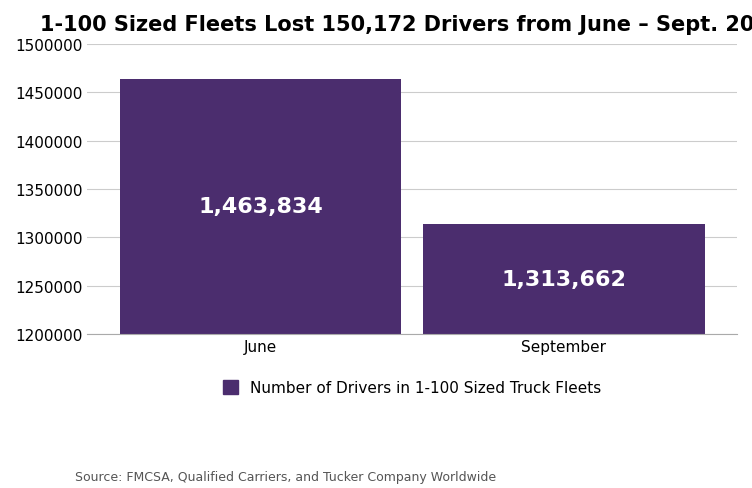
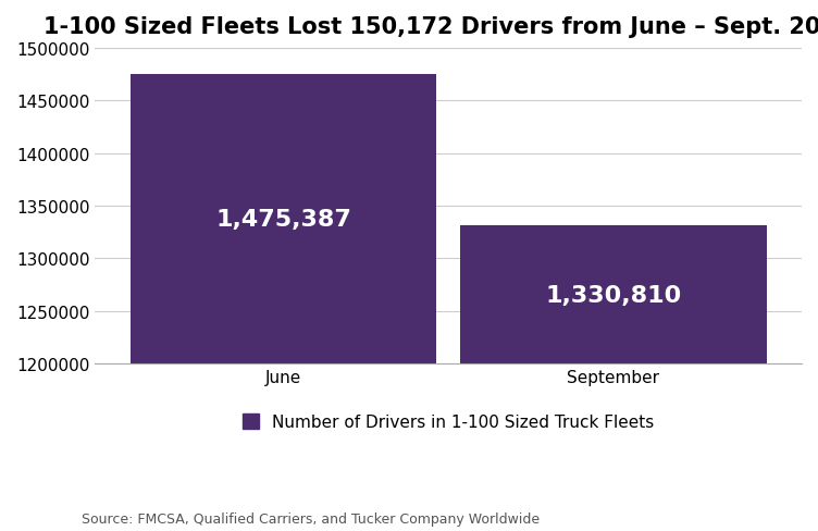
June: 1,463,834 -> 1,475,387
September: 1,313,662 -> 1,330,810
